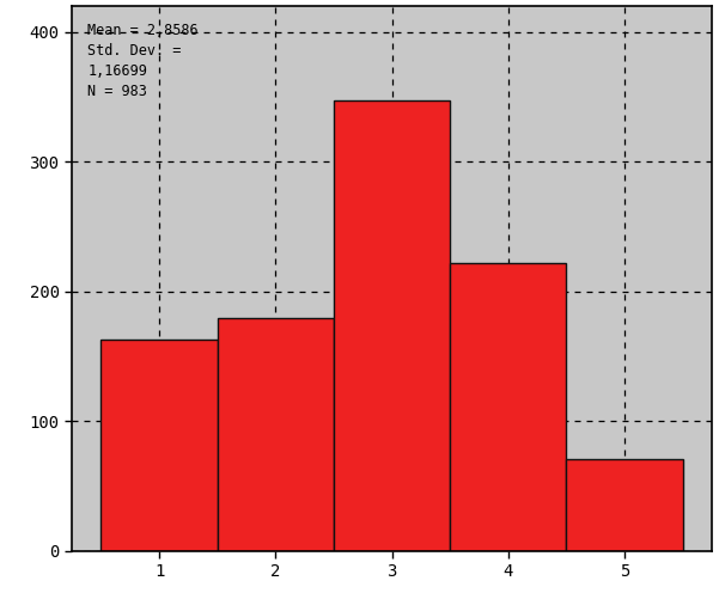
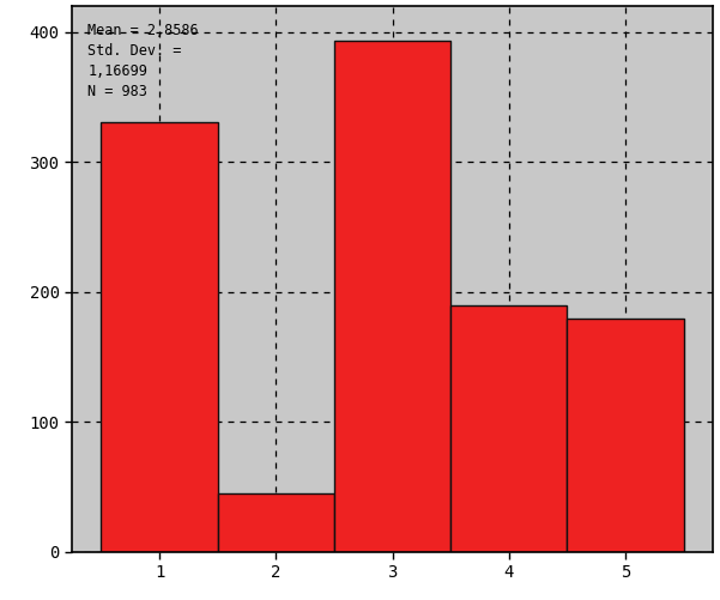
1: 163 -> 331
2: 180 -> 45
3: 347 -> 393
4: 222 -> 190
5: 71 -> 180
